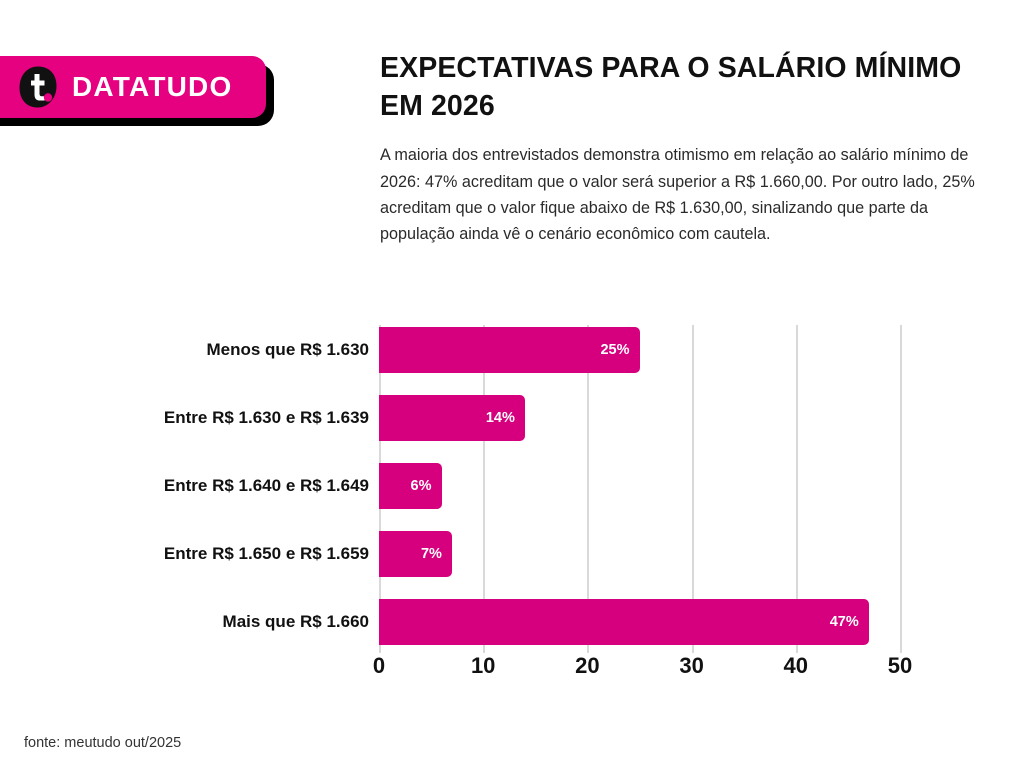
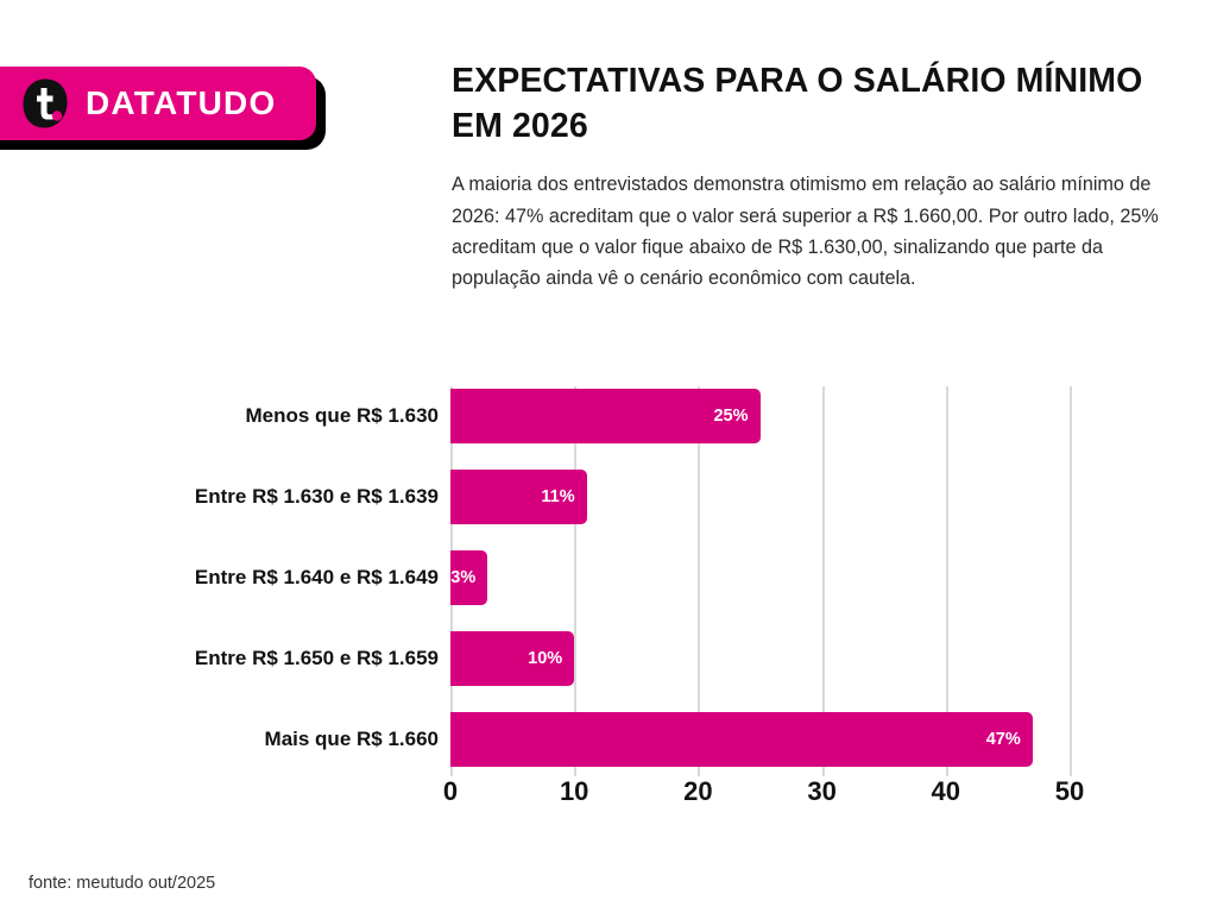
Entre R$ 1.630 e R$ 1.639: 14% -> 11%
Entre R$ 1.640 e R$ 1.649: 6% -> 3%
Entre R$ 1.650 e R$ 1.659: 7% -> 10%
